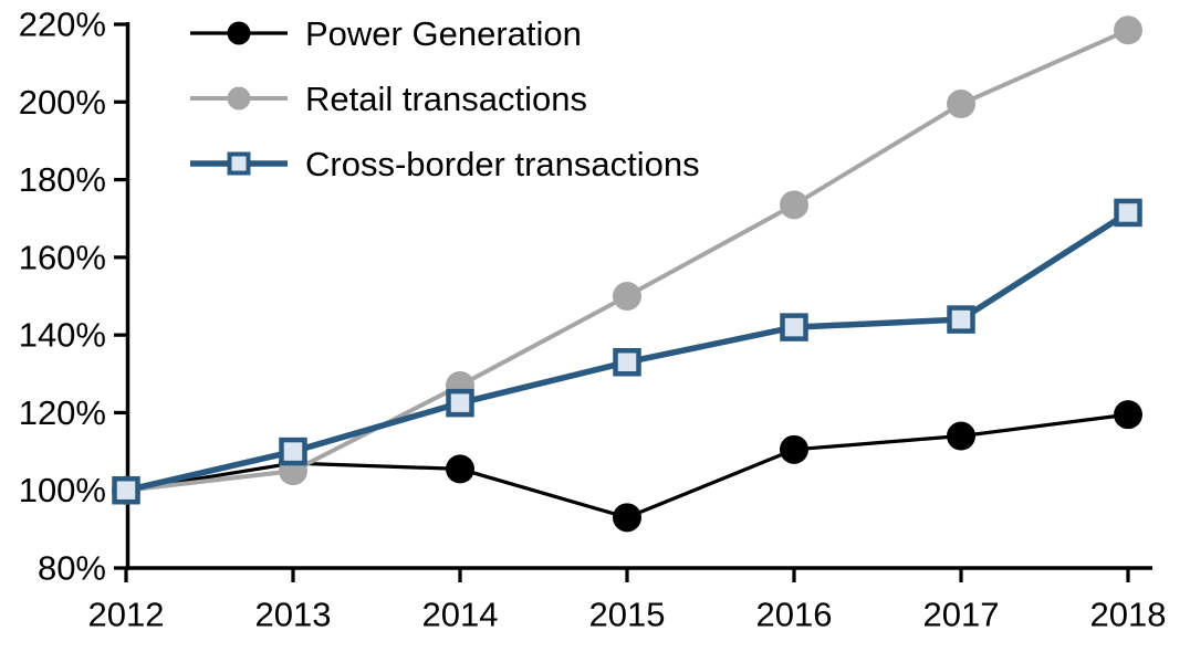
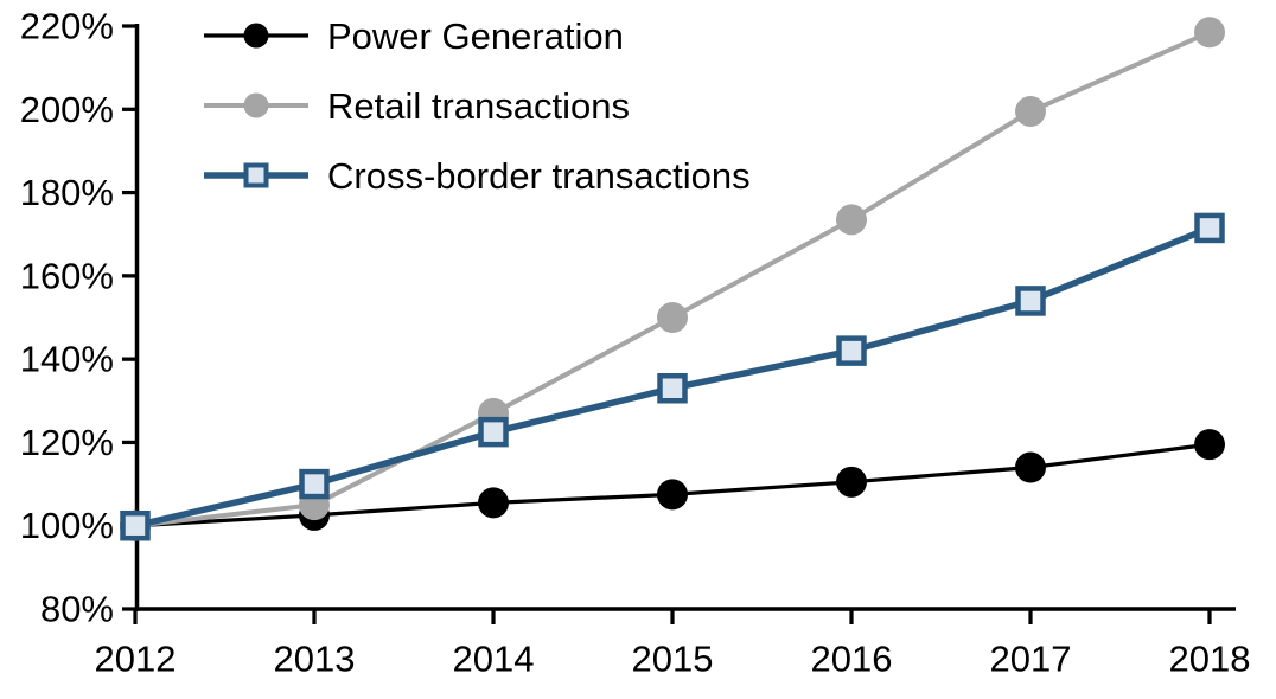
Power Generation/2013: 107% -> 102%
Power Generation/2015: 93% -> 108%
Cross-border transactions/2017: 144% -> 154%
